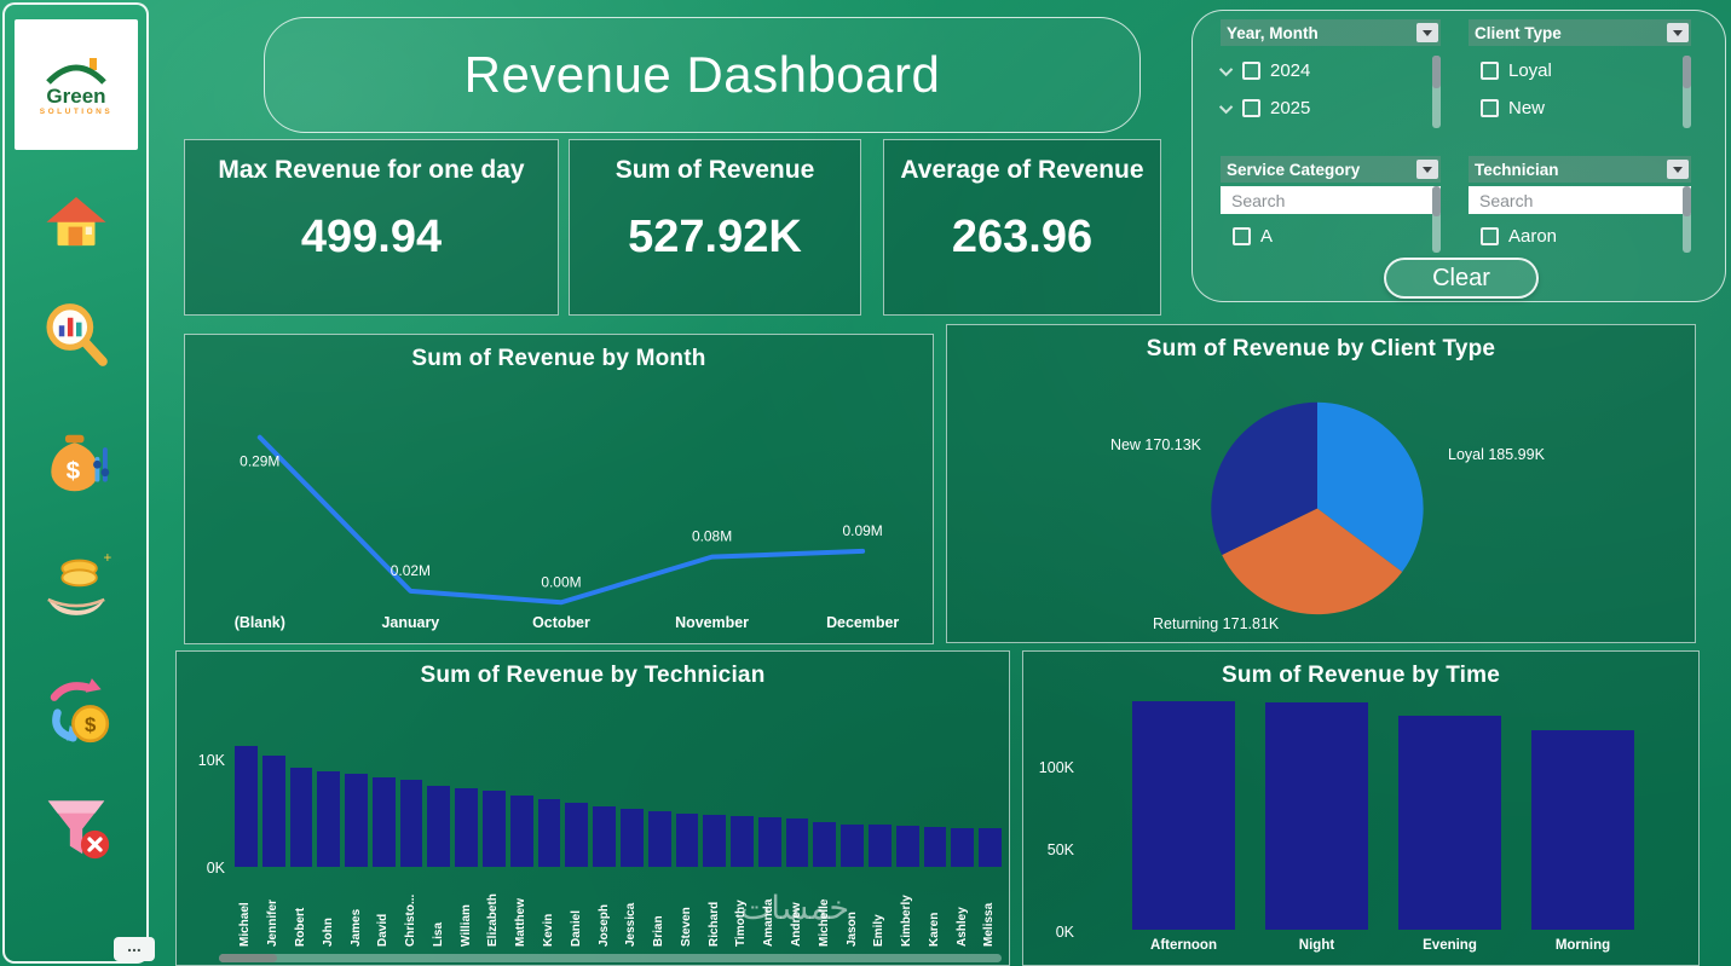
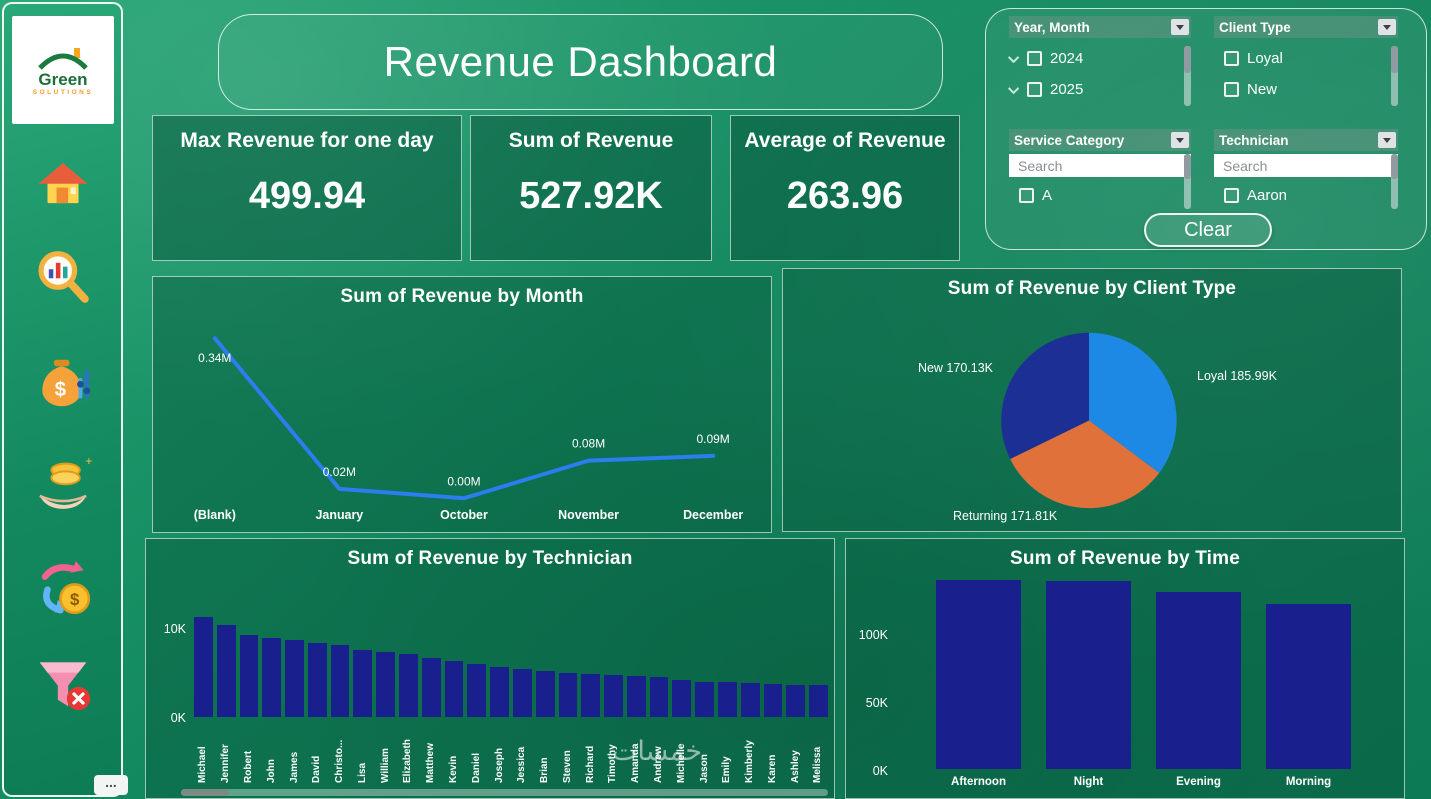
Sum of Revenue by Month/(Blank): 0.29M -> 0.34M
